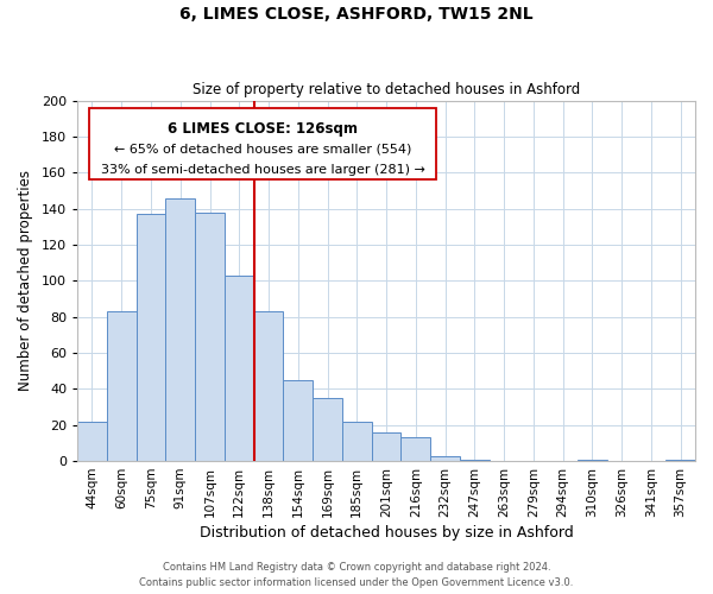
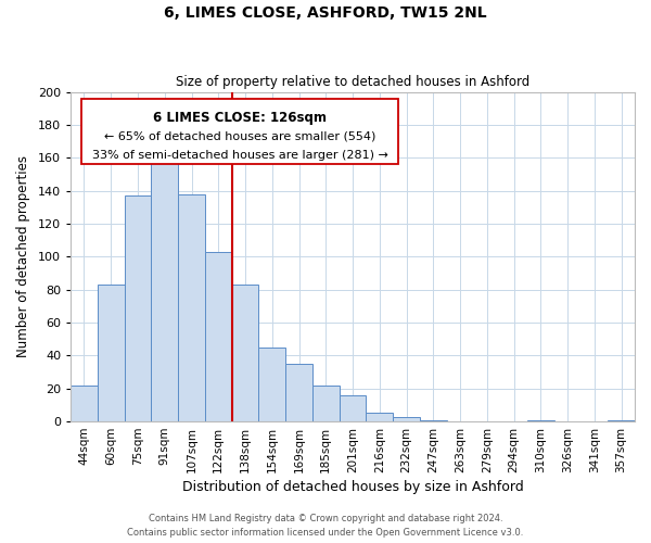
91sqm: 146 -> 158
216sqm: 13 -> 5
